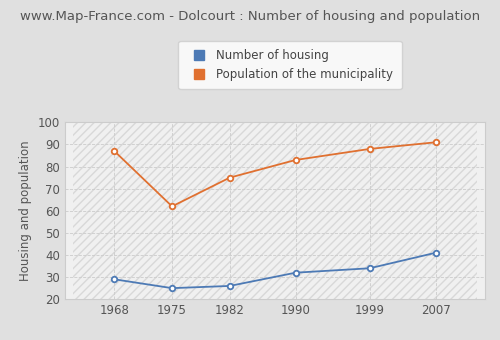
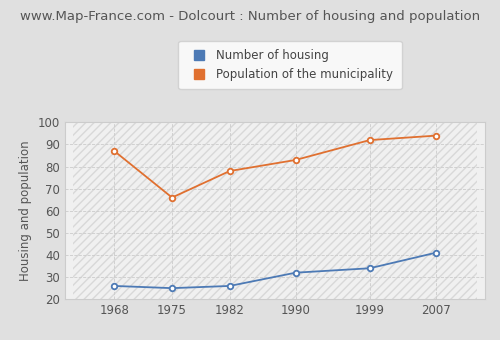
Number of housing/1968: 29 -> 26
Population of the municipality/1975: 62 -> 66
Population of the municipality/1982: 75 -> 78
Population of the municipality/1999: 88 -> 92
Population of the municipality/2007: 91 -> 94
